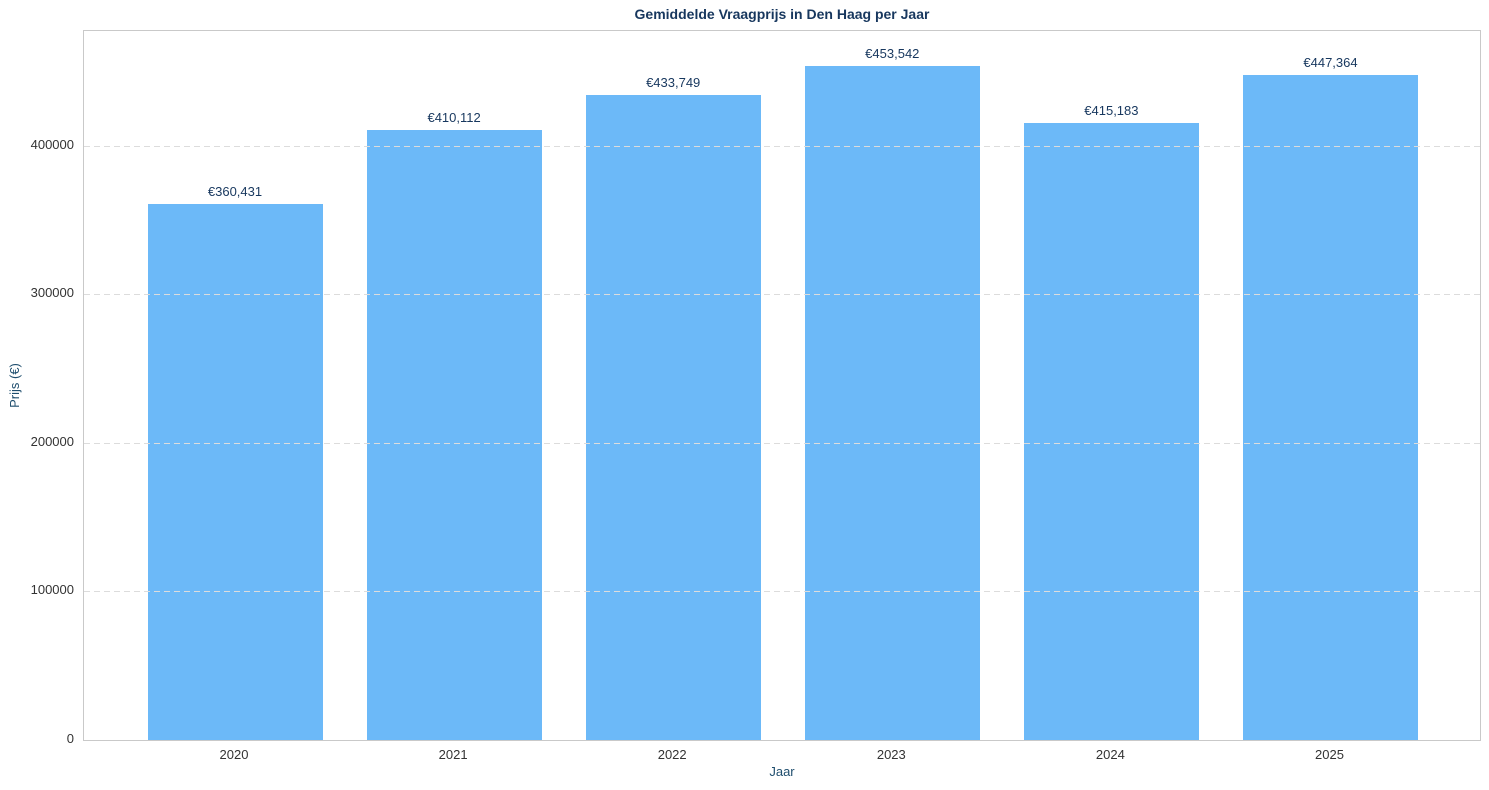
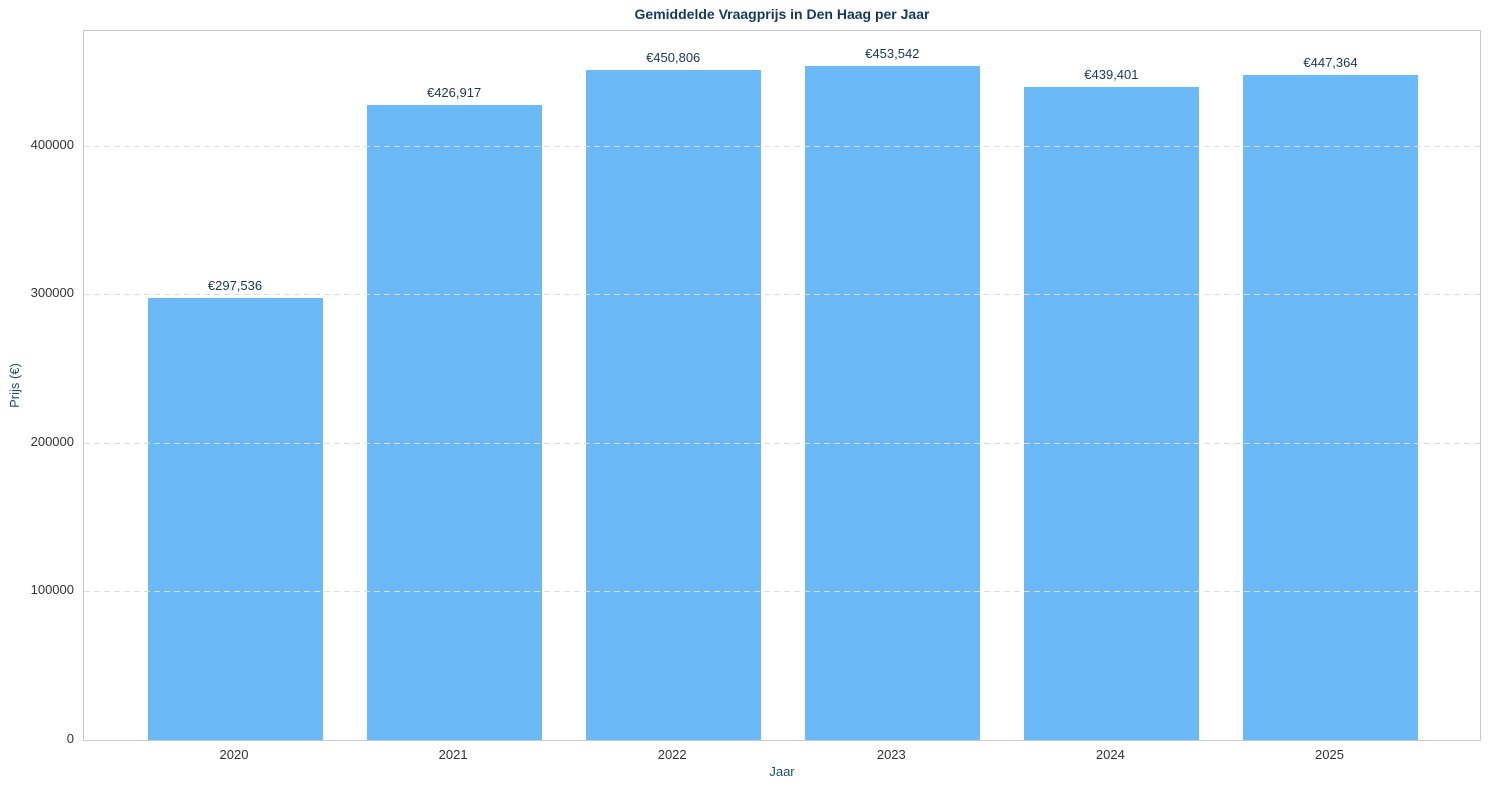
2020: €360,431 -> €297,536
2021: €410,112 -> €426,917
2022: €433,749 -> €450,806
2024: €415,183 -> €439,401
